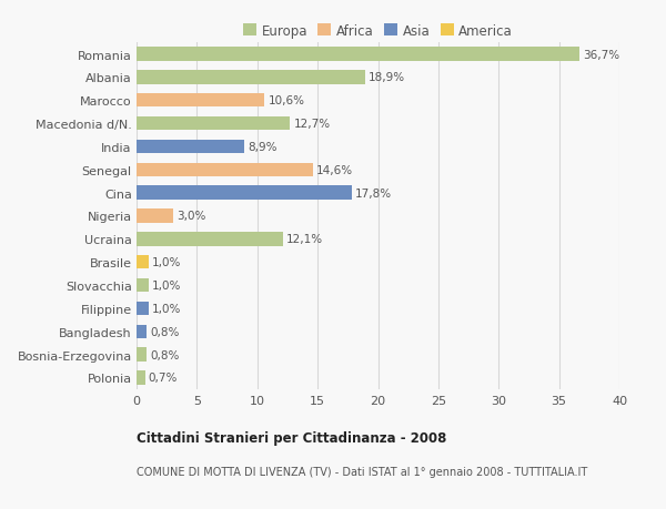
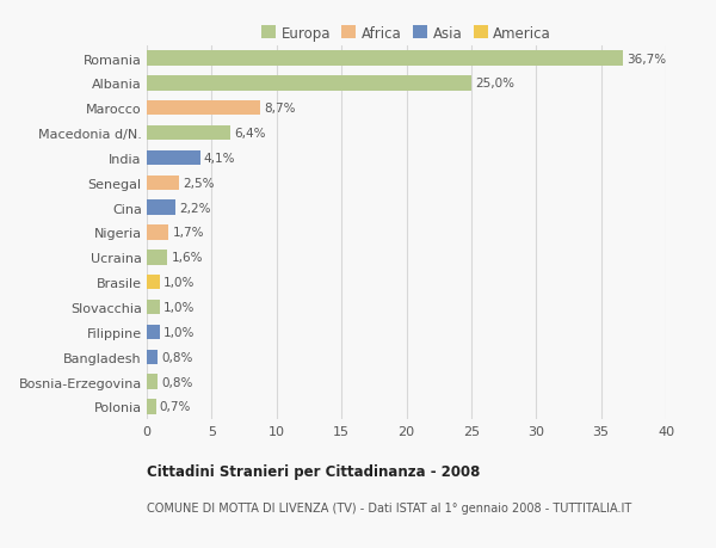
Albania: 18,9% -> 25,0%
Marocco: 10,6% -> 8,7%
Macedonia d/N.: 12,7% -> 6,4%
India: 8,9% -> 4,1%
Senegal: 14,6% -> 2,5%
Cina: 17,8% -> 2,2%
Nigeria: 3,0% -> 1,7%
Ucraina: 12,1% -> 1,6%
